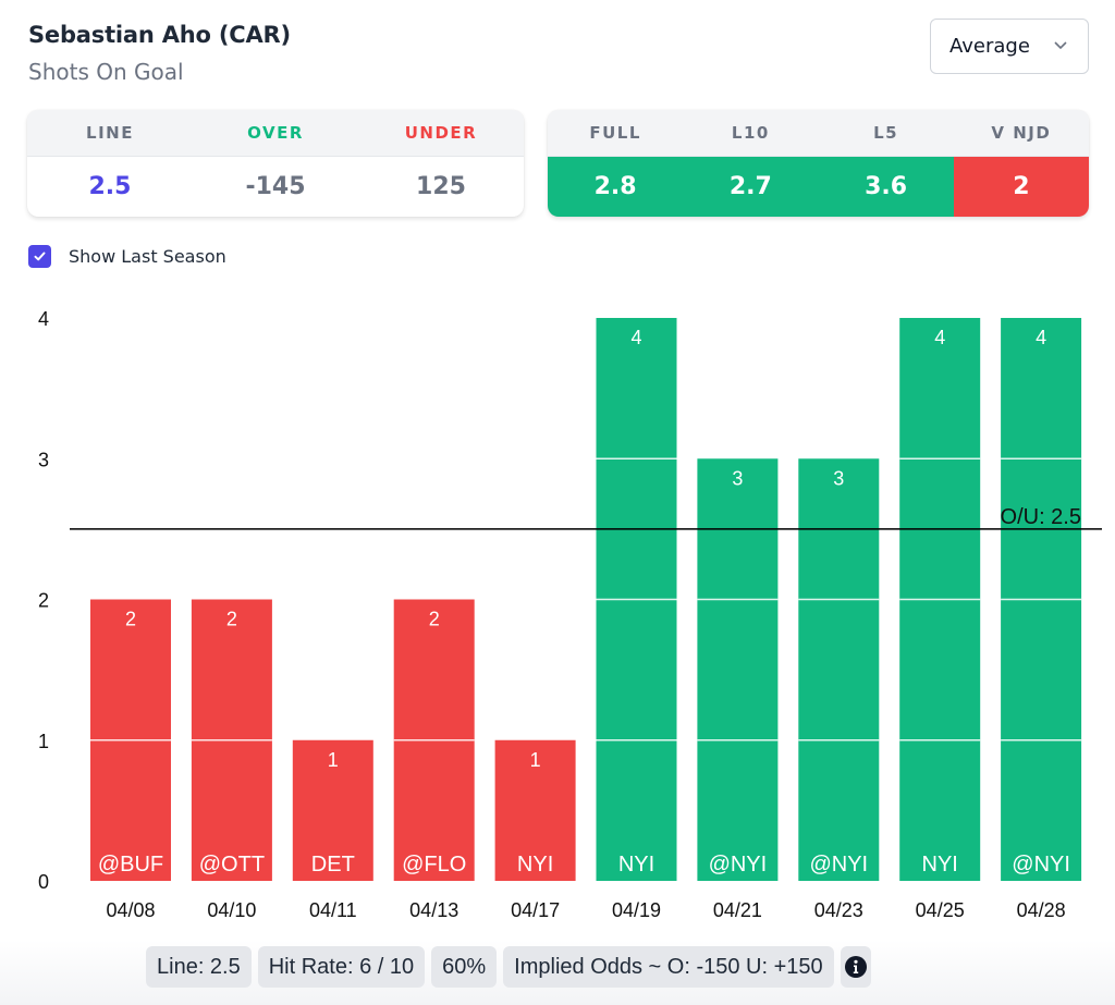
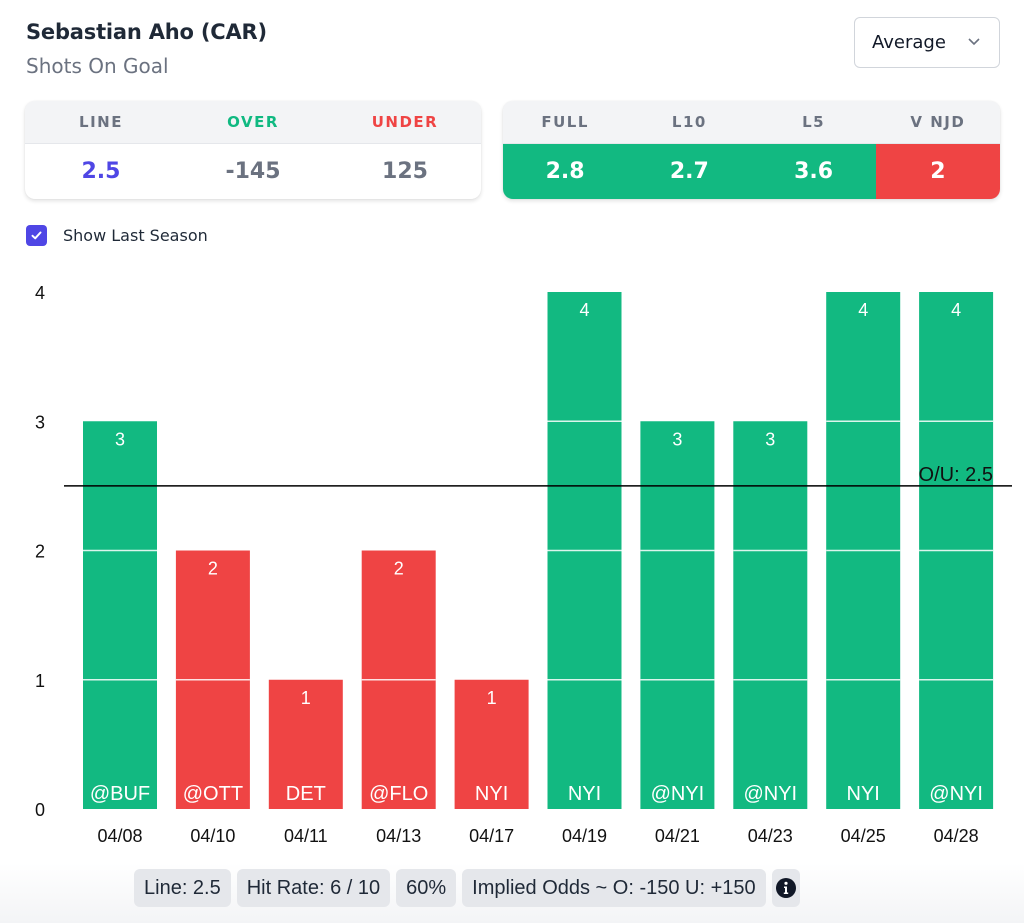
04/08: 2 -> 3
